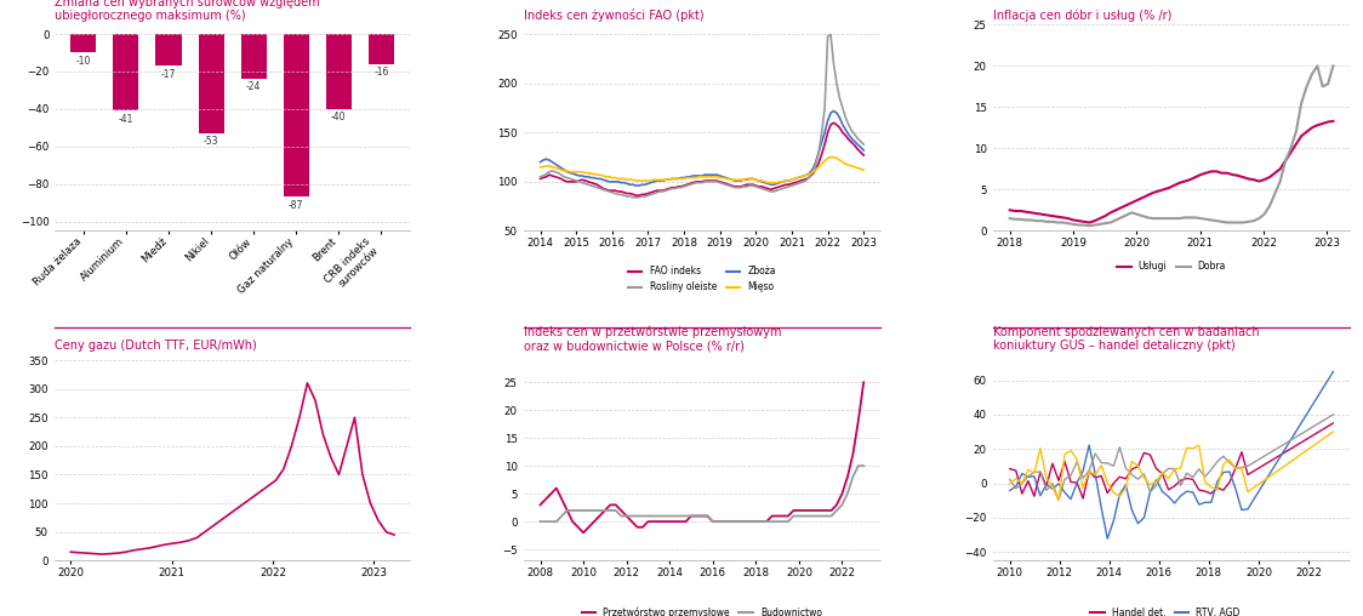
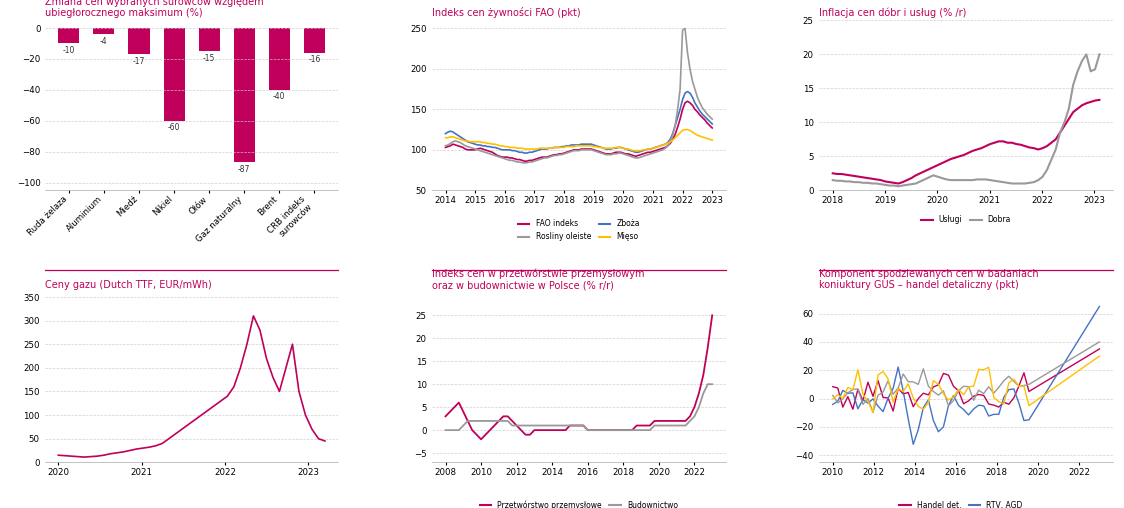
Aluminium: -41 -> -4
Nikiel: -53 -> -60
Ołów: -24 -> -15
